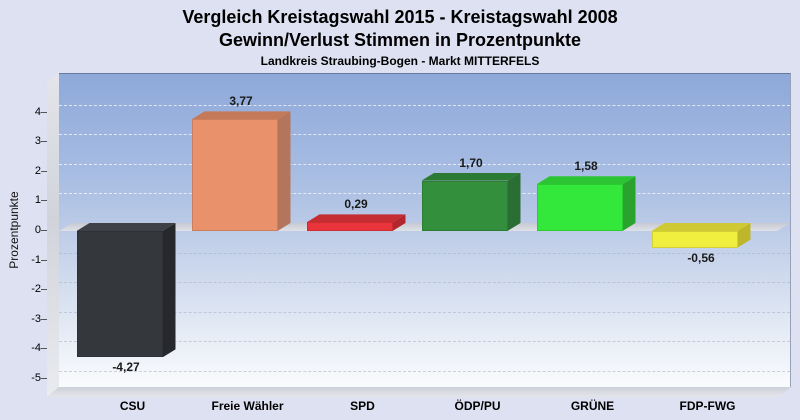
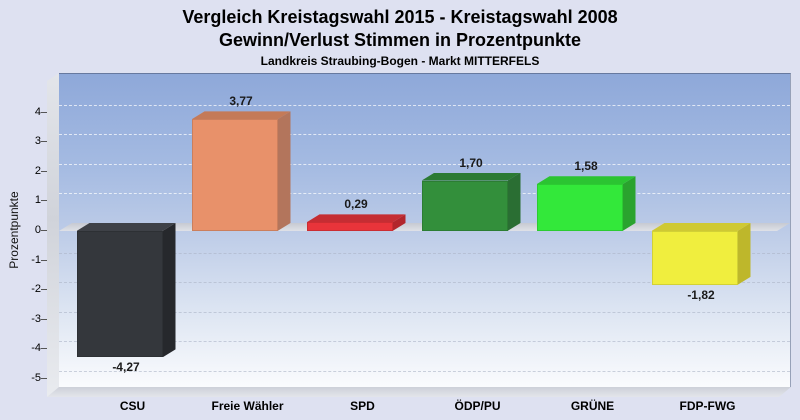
FDP-FWG: -0,56 -> -1,82
